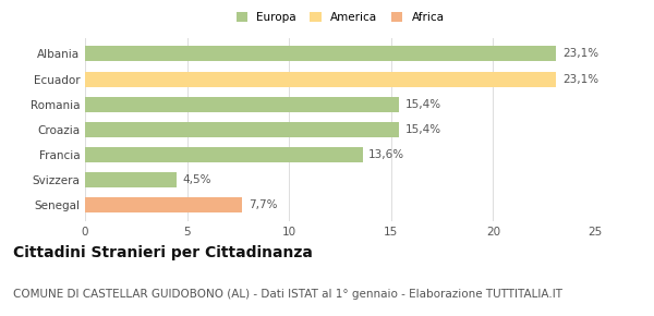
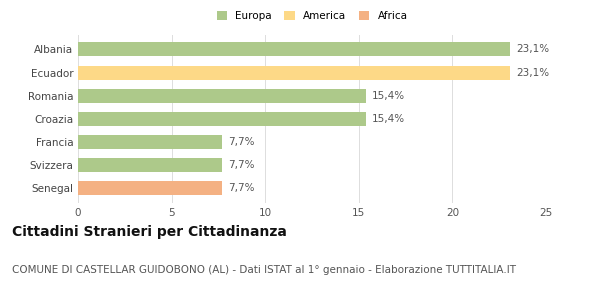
Francia: 13,6% -> 7,7%
Svizzera: 4,5% -> 7,7%
